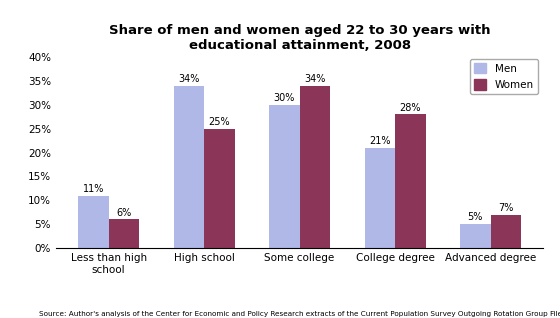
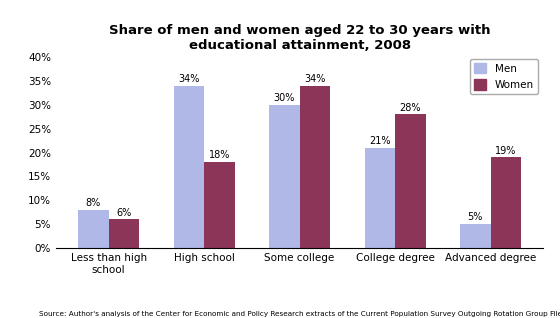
Men/Less than high school: 11% -> 8%
Women/High school: 25% -> 18%
Women/Advanced degree: 7% -> 19%
